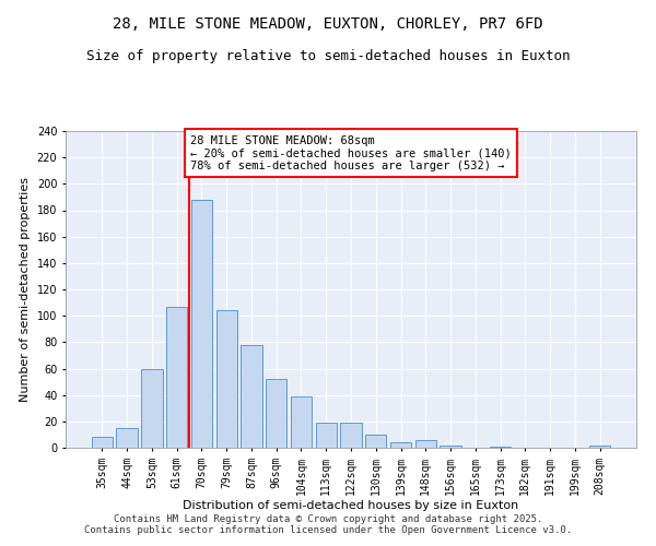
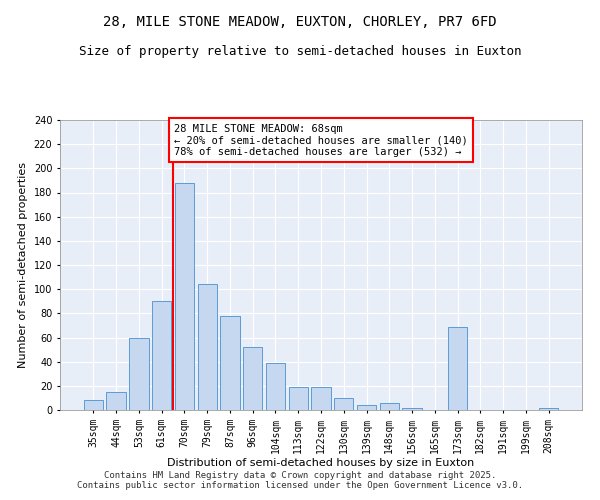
61sqm: 107 -> 90
173sqm: 1 -> 69
